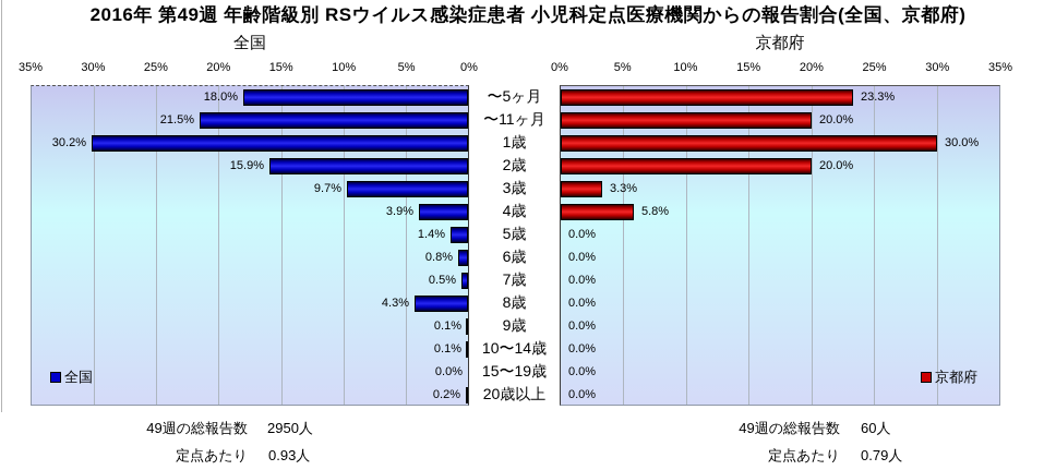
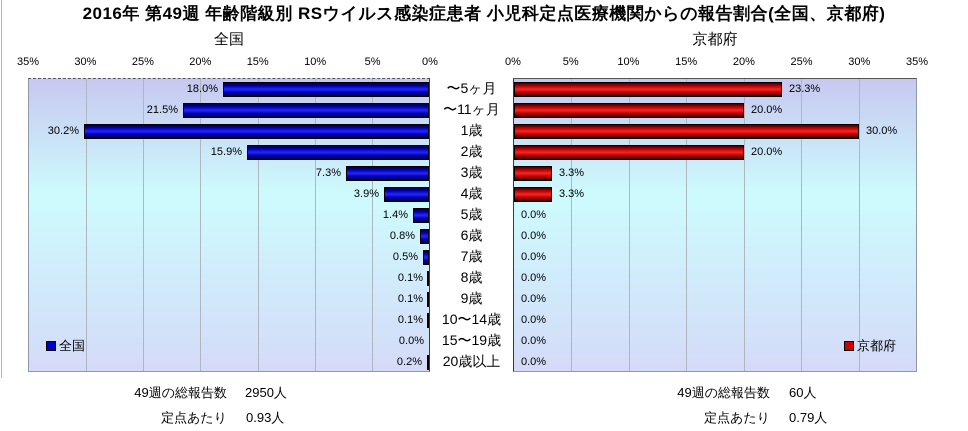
全国/3歳: 9.7% -> 7.3%
京都府/4歳: 5.8% -> 3.3%
全国/8歳: 4.3% -> 0.1%
